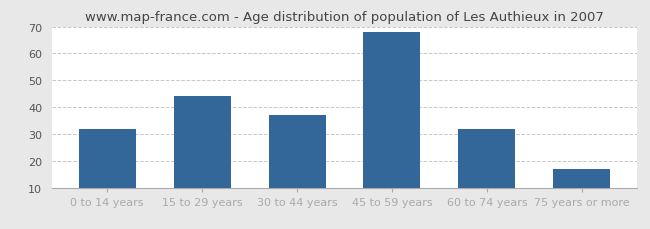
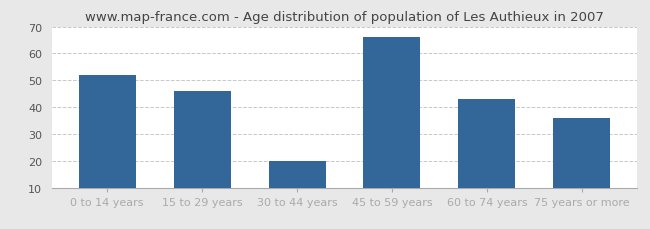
0 to 14 years: 32 -> 52
15 to 29 years: 44 -> 46
30 to 44 years: 37 -> 20
45 to 59 years: 68 -> 66
60 to 74 years: 32 -> 43
75 years or more: 17 -> 36
